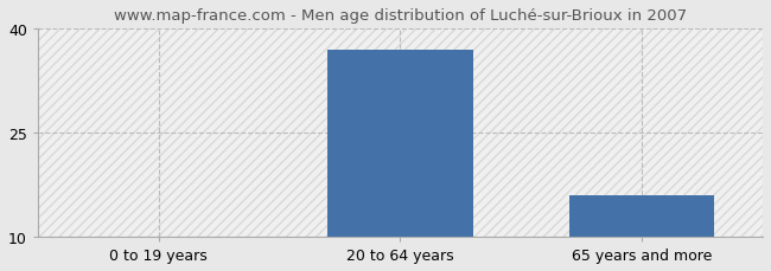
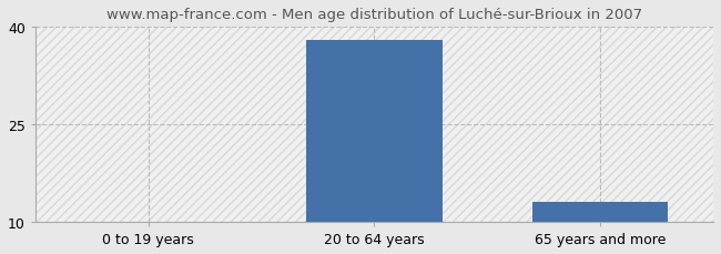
20 to 64 years: 37 -> 38
65 years and more: 16 -> 13
